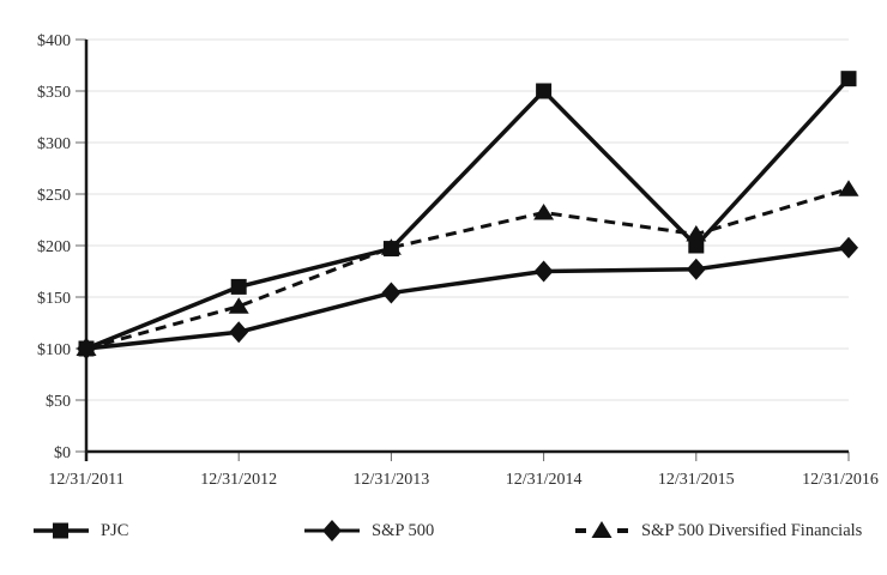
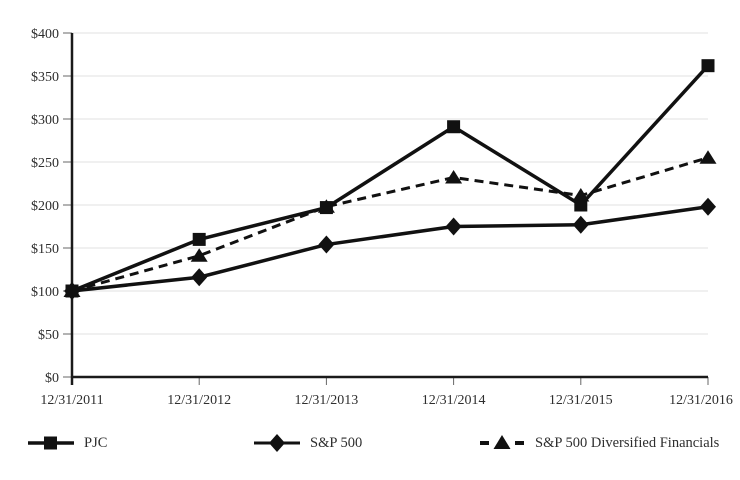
PJC/12/31/2014: $350 -> $290
